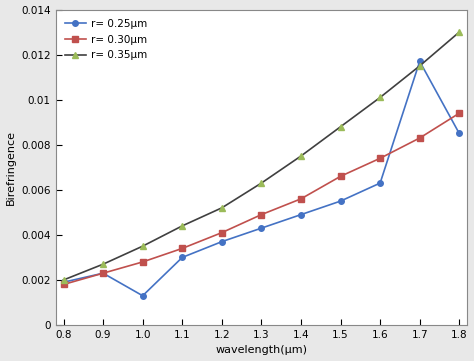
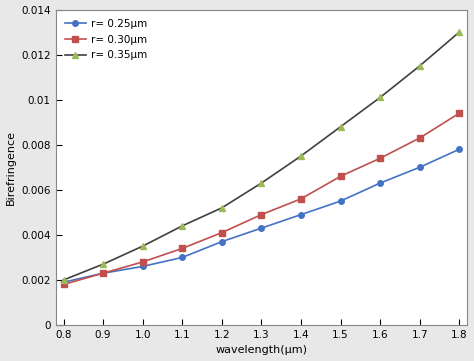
r= 0.25μm/1.0: 0.0013 -> 0.0026
r= 0.25μm/1.7: 0.0117 -> 0.0070
r= 0.25μm/1.8: 0.0085 -> 0.0078
